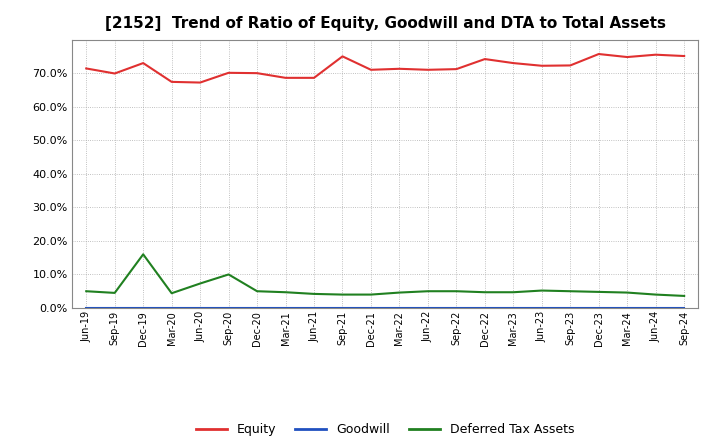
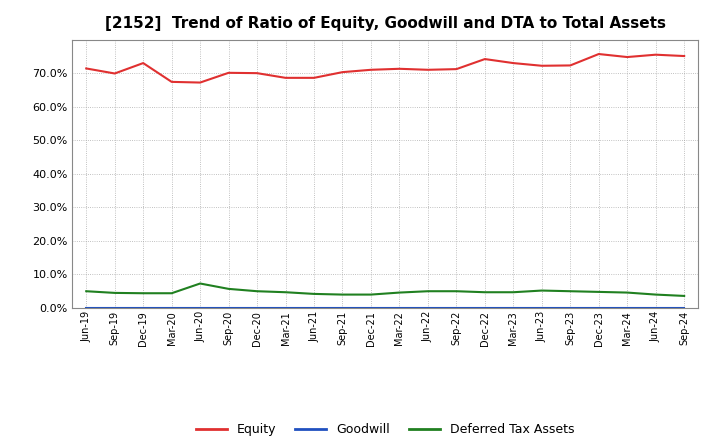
Deferred Tax Assets/Dec-19: 16.0% -> 4.4%
Deferred Tax Assets/Sep-20: 10.0% -> 5.7%
Equity/Sep-21: 75.0% -> 70.3%
